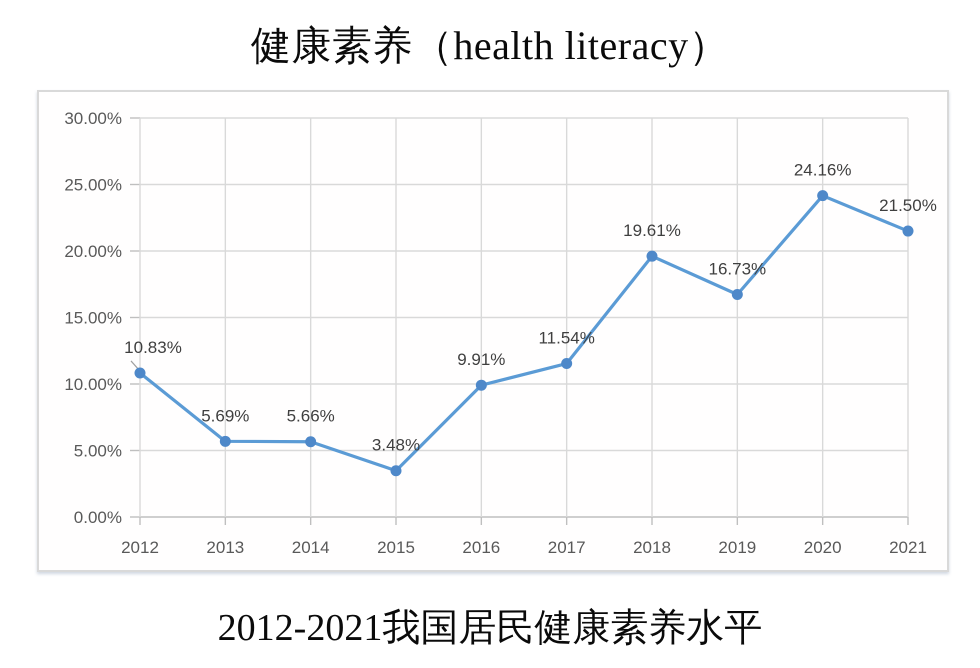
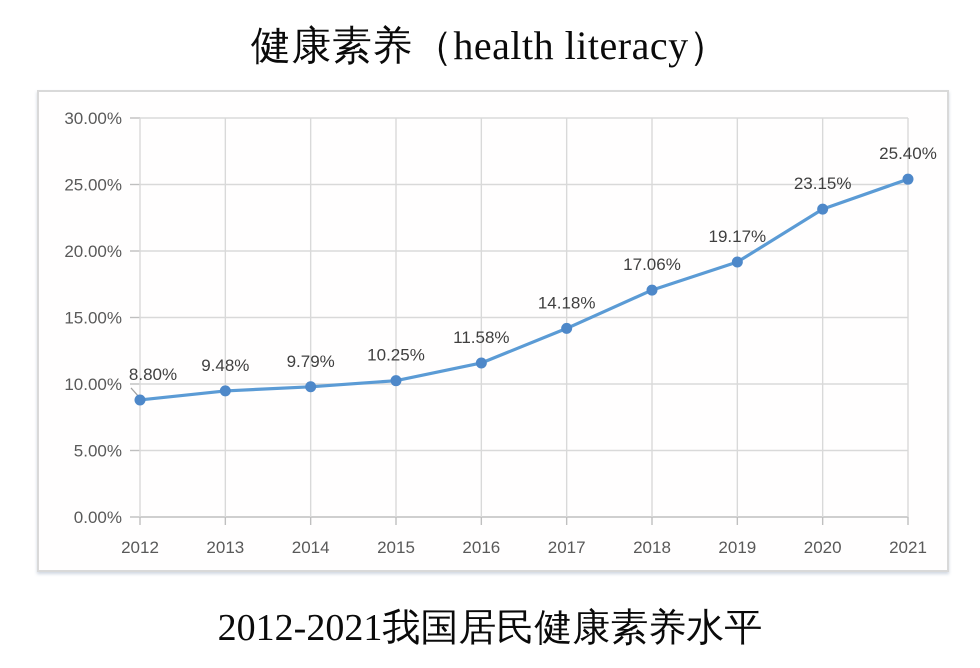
2012: 10.83% -> 8.80%
2013: 5.69% -> 9.48%
2014: 5.66% -> 9.79%
2015: 3.48% -> 10.25%
2016: 9.91% -> 11.58%
2017: 11.54% -> 14.18%
2018: 19.61% -> 17.06%
2019: 16.73% -> 19.17%
2020: 24.16% -> 23.15%
2021: 21.50% -> 25.40%
